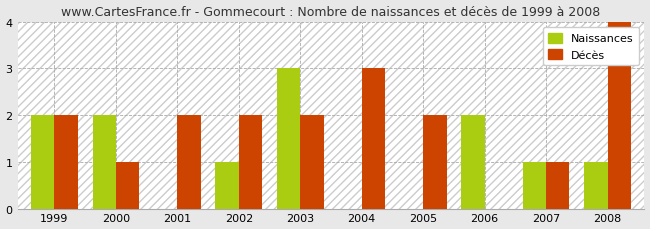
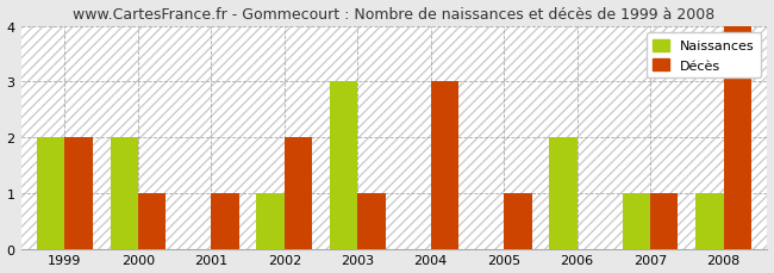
Décès/2001: 2 -> 1
Décès/2003: 2 -> 1
Décès/2005: 2 -> 1
